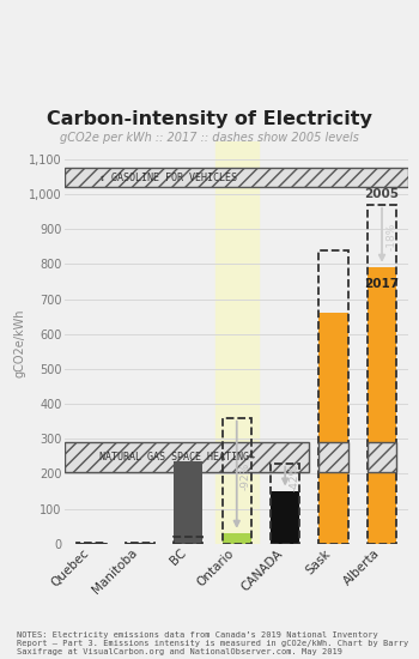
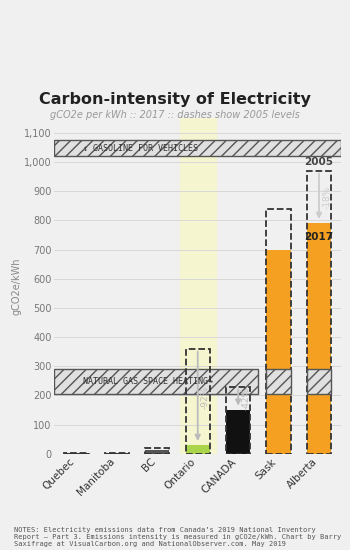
BC: 235 -> 14
Sask: 660 -> 700
